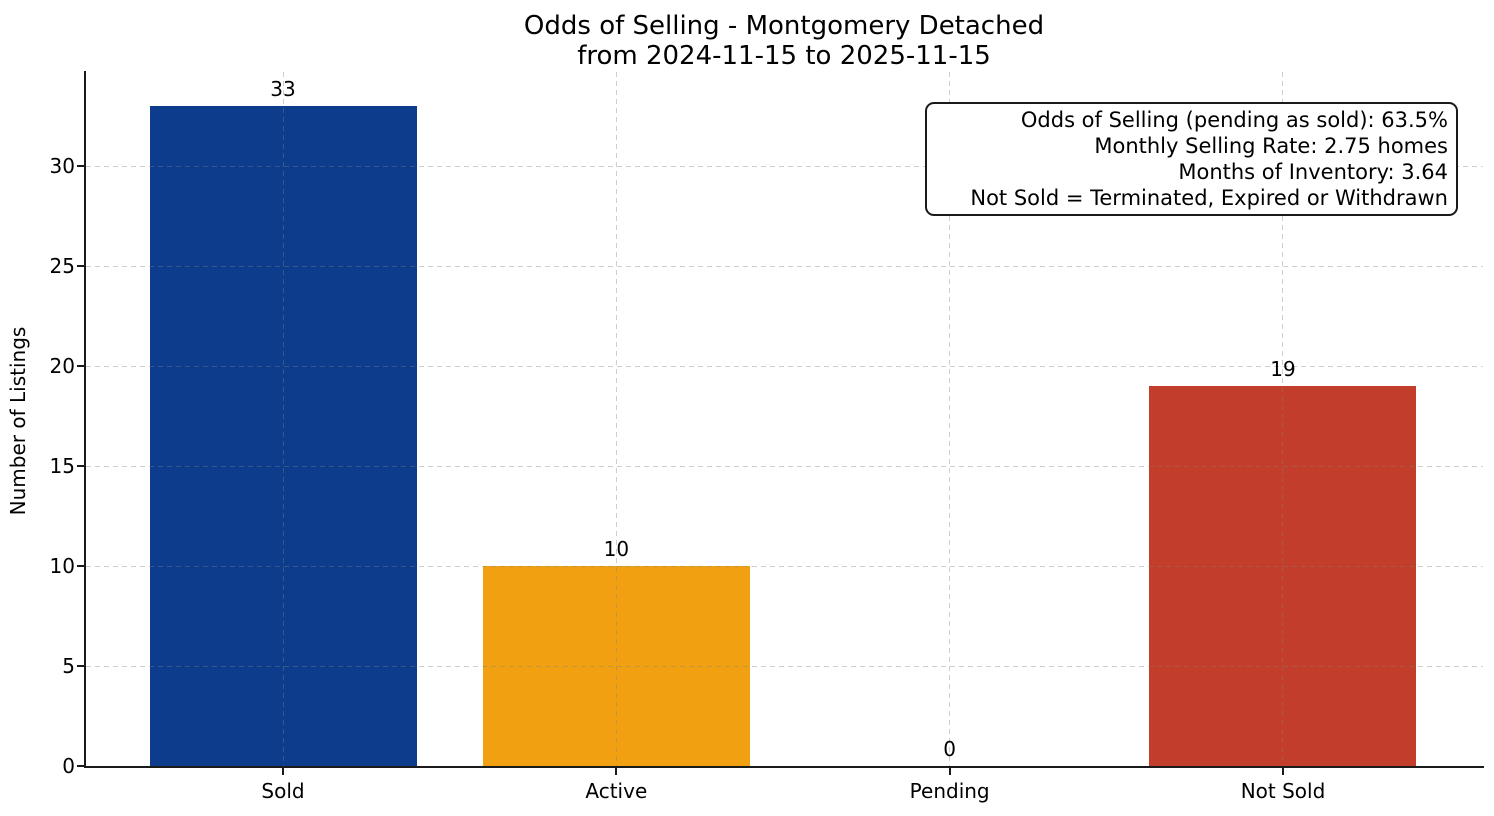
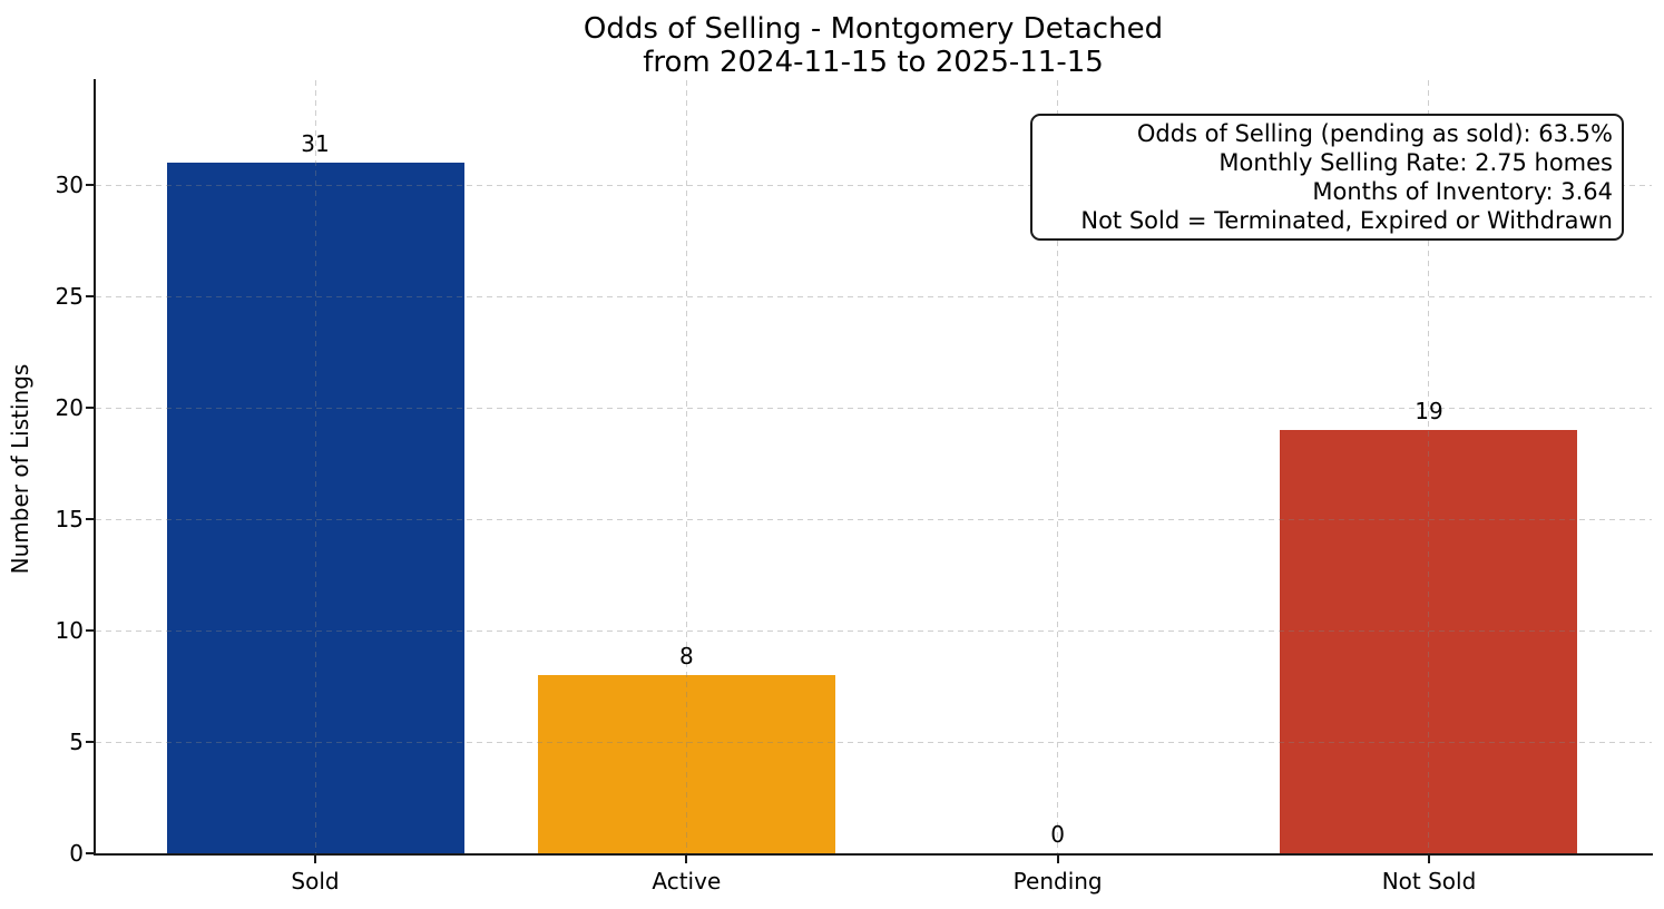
Sold: 33 -> 31
Active: 10 -> 8
